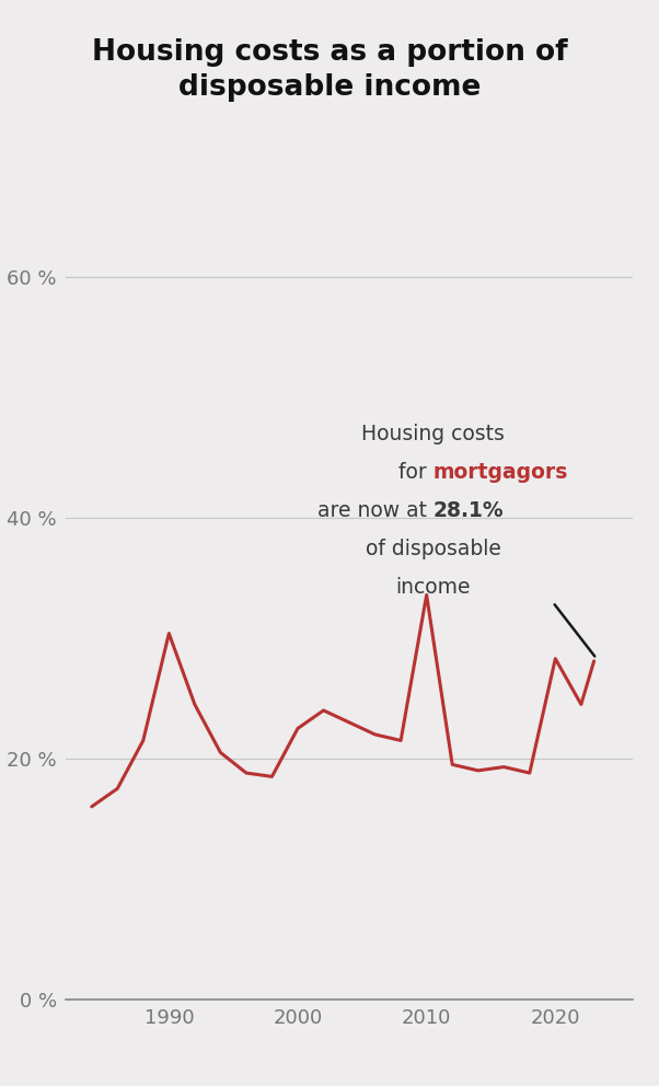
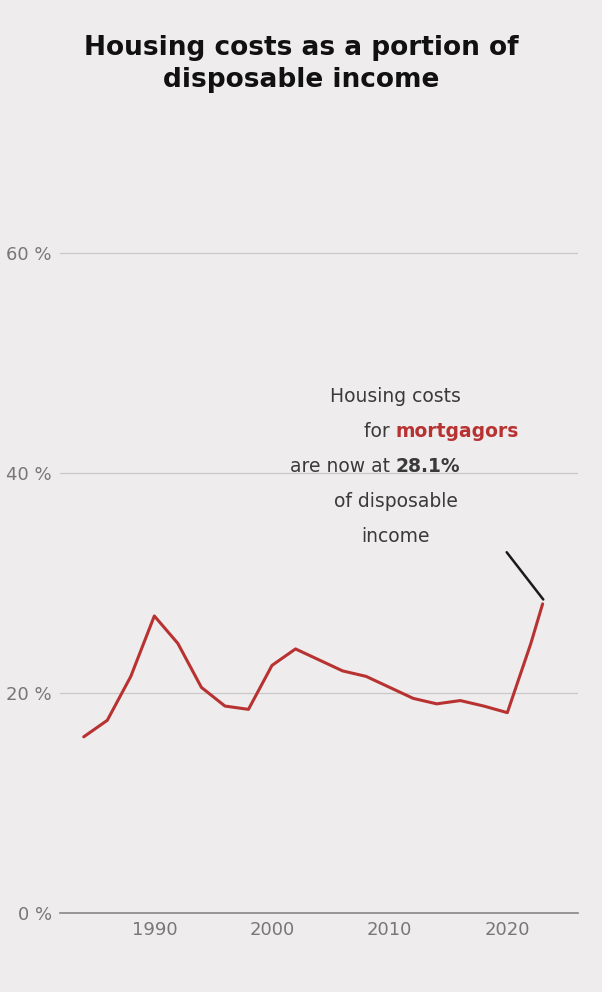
1990: 30.4 % -> 27.0 %
2010: 33.6 % -> 20.5 %
2020: 28.3 % -> 18.2 %
